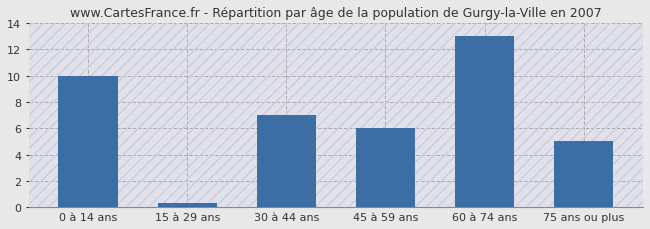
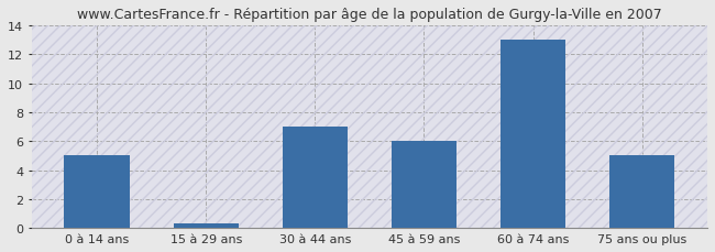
0 à 14 ans: 10.0 -> 5.0
